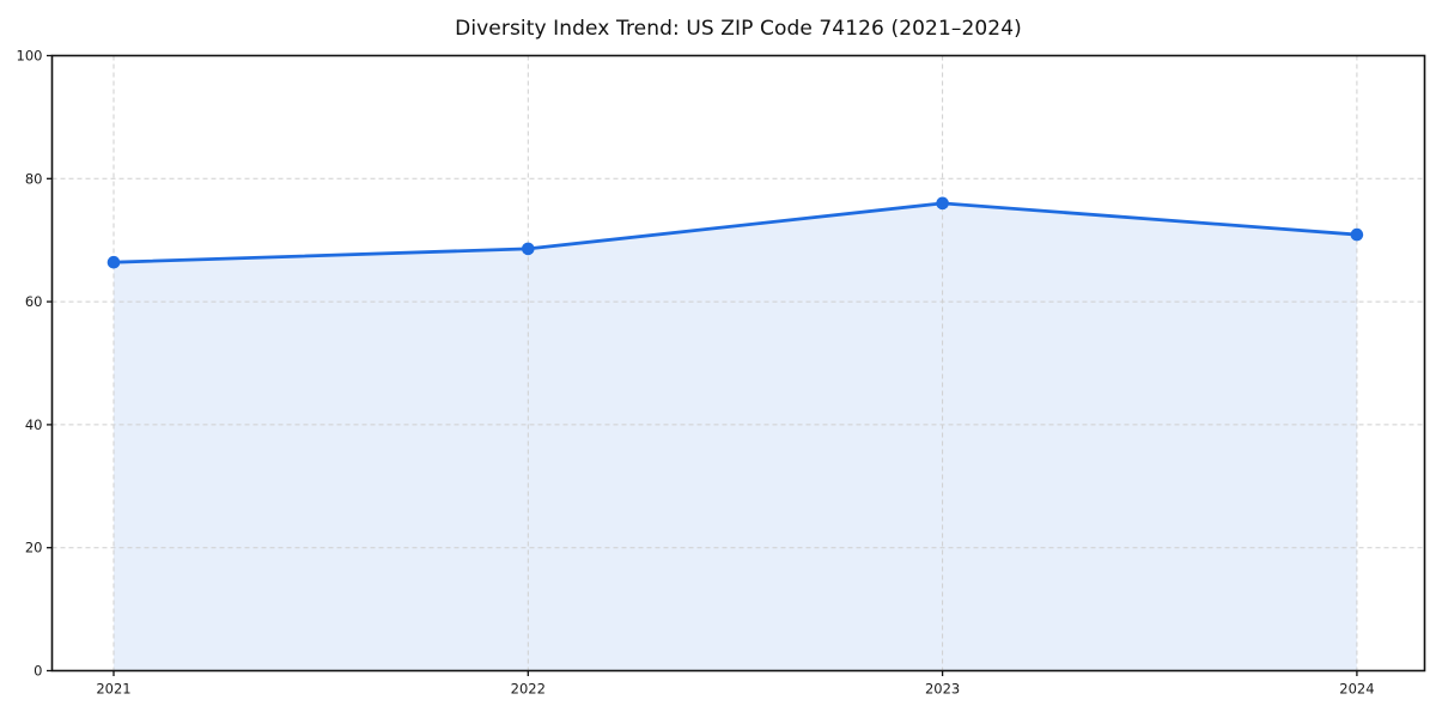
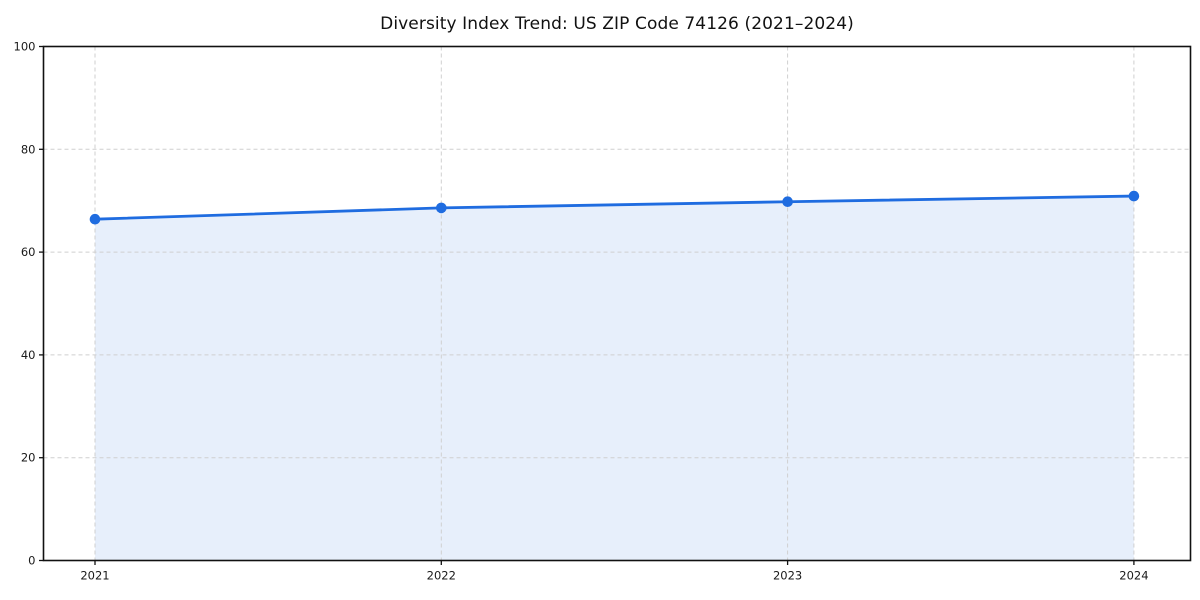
2023: 76 -> 70
